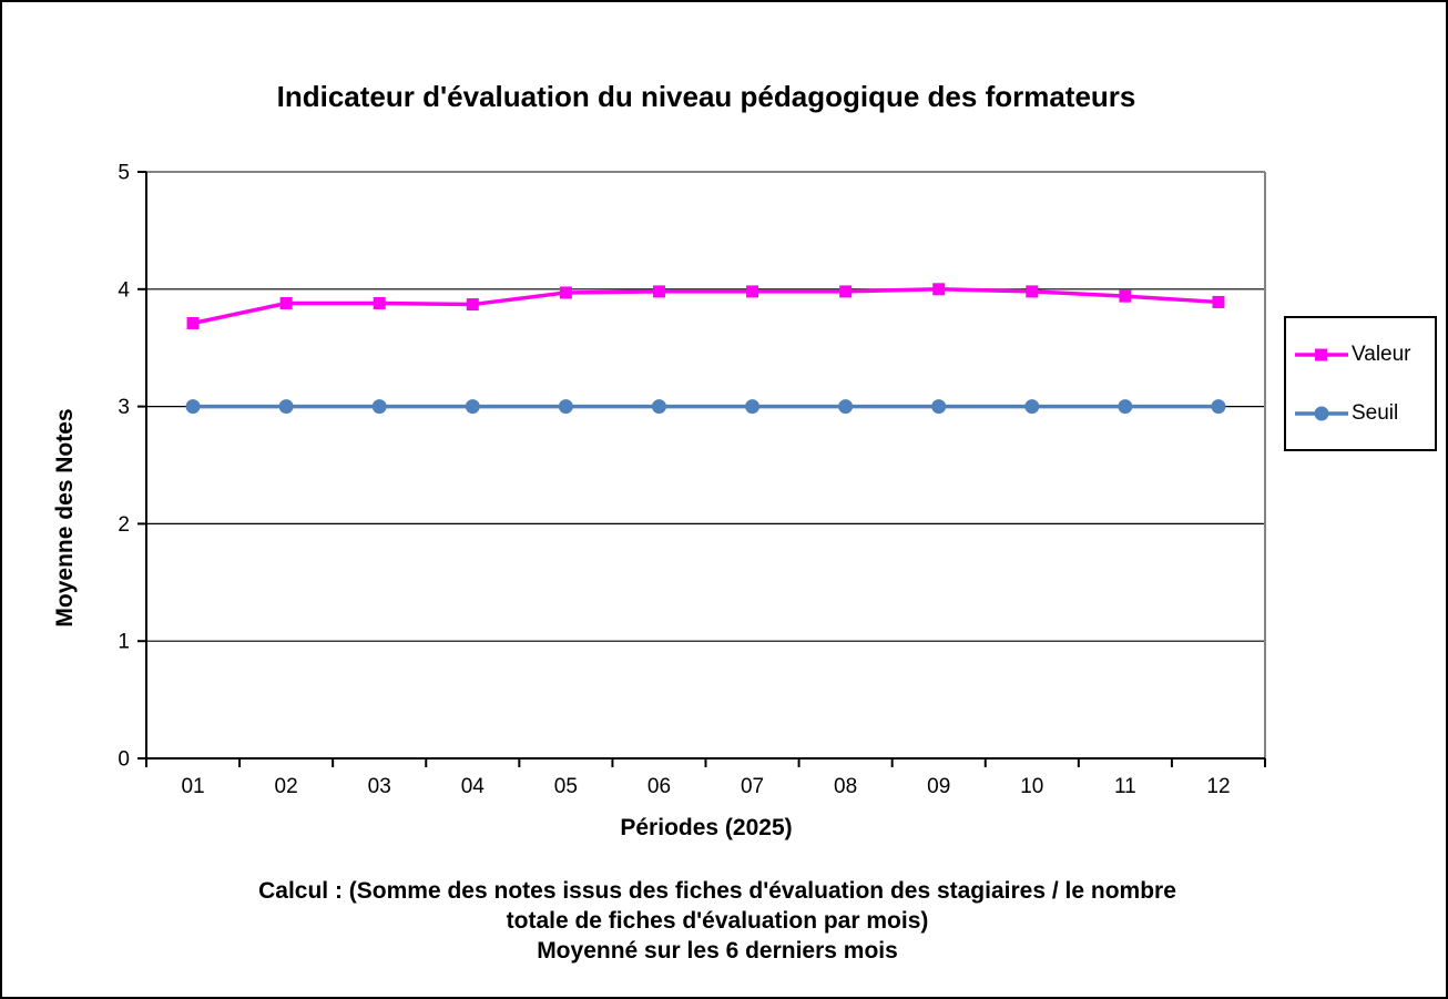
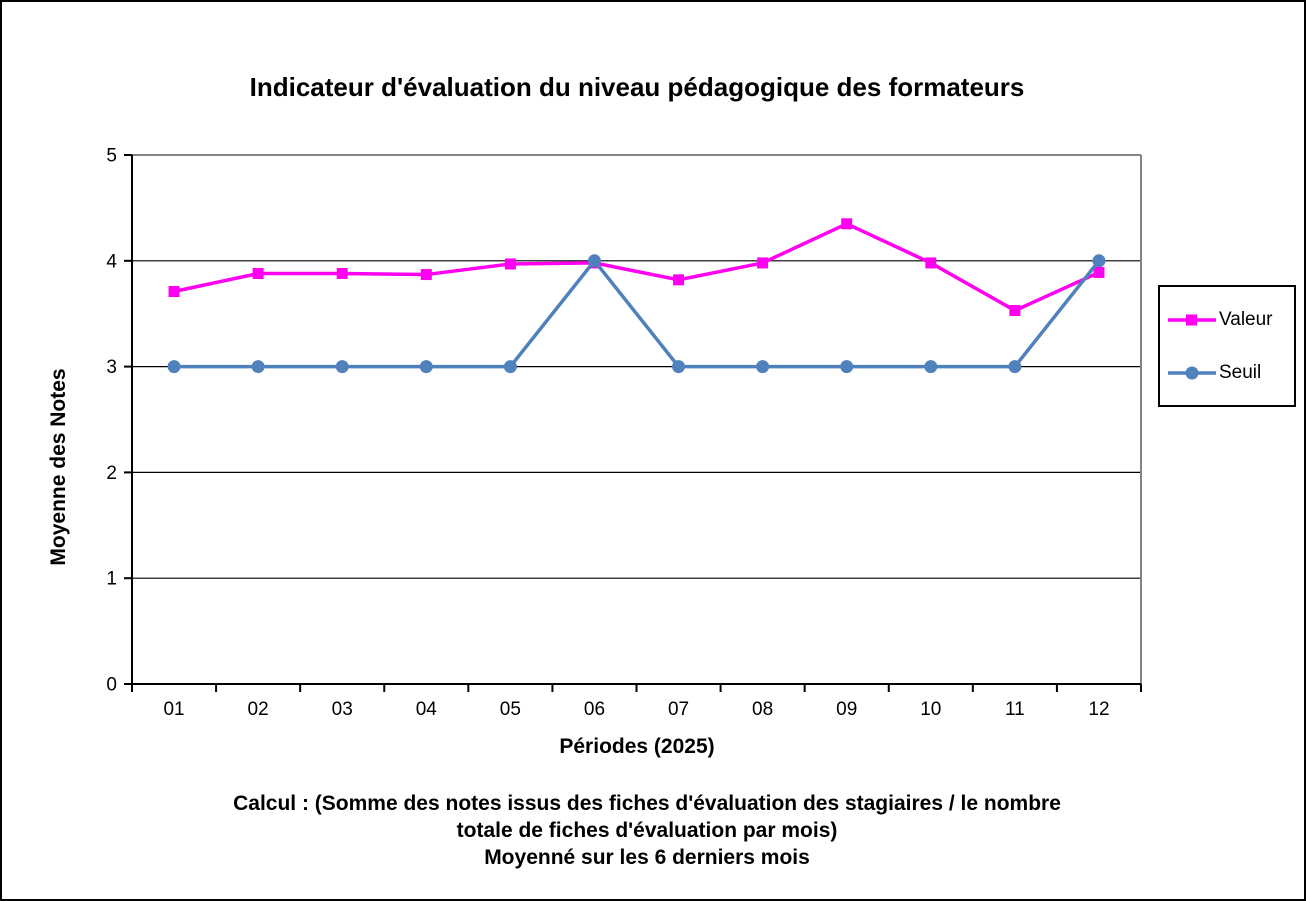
Seuil/06: 3 -> 4
Valeur/07: 3.98 -> 3.82
Valeur/09: 4.00 -> 4.35
Valeur/11: 3.94 -> 3.53
Seuil/12: 3 -> 4
